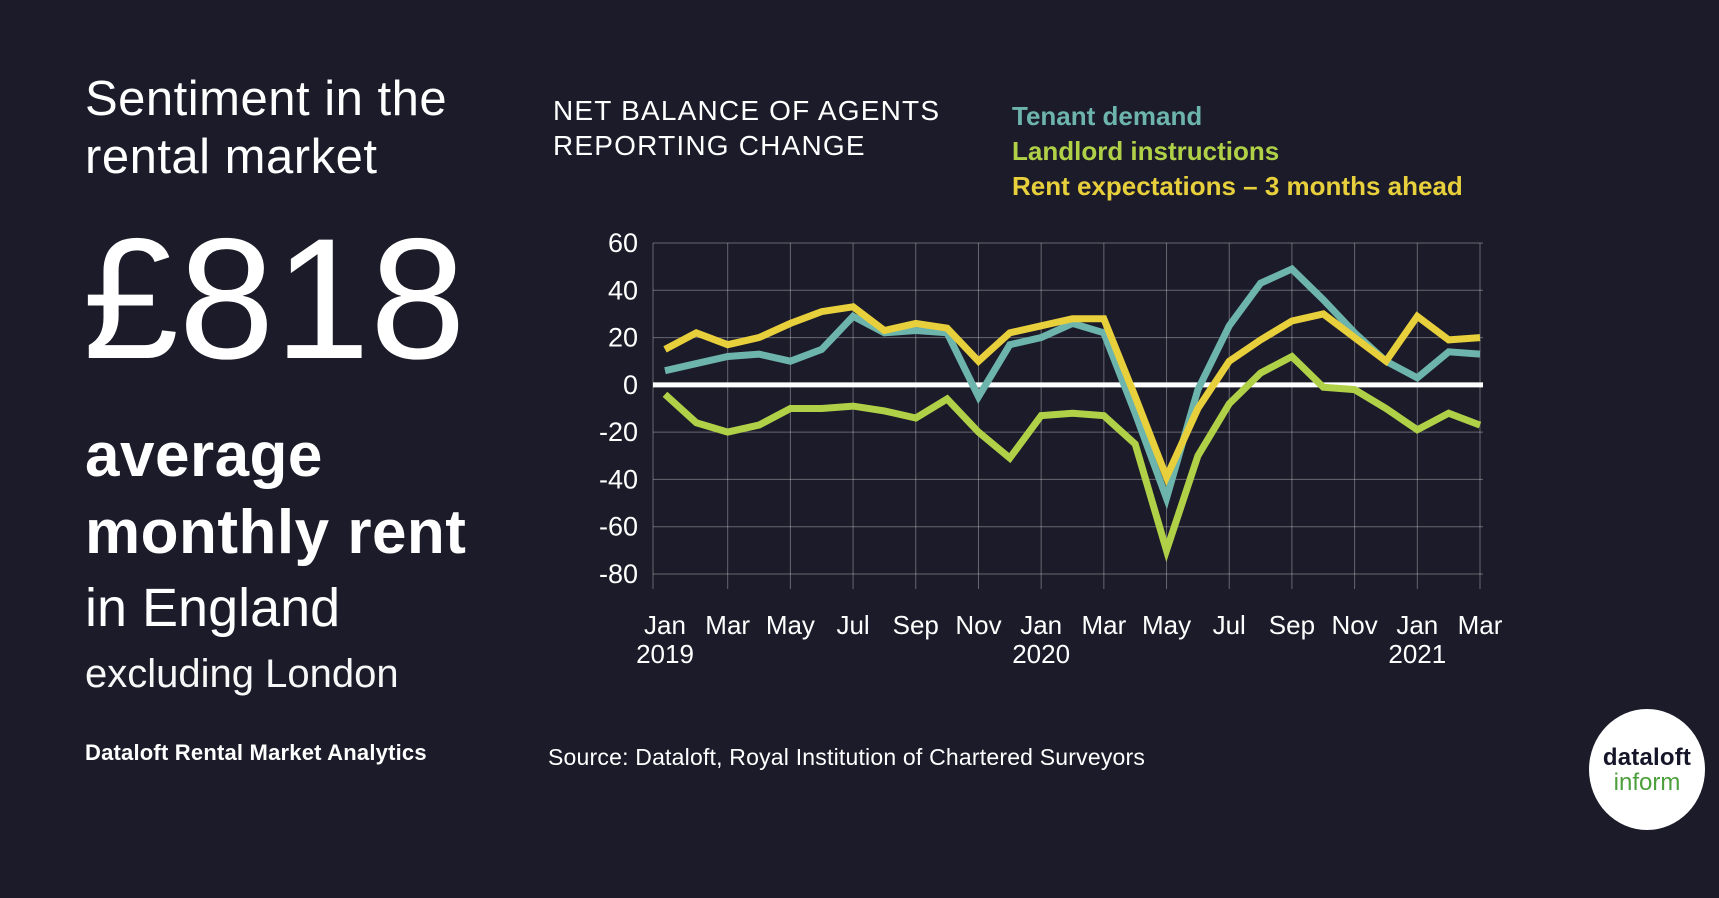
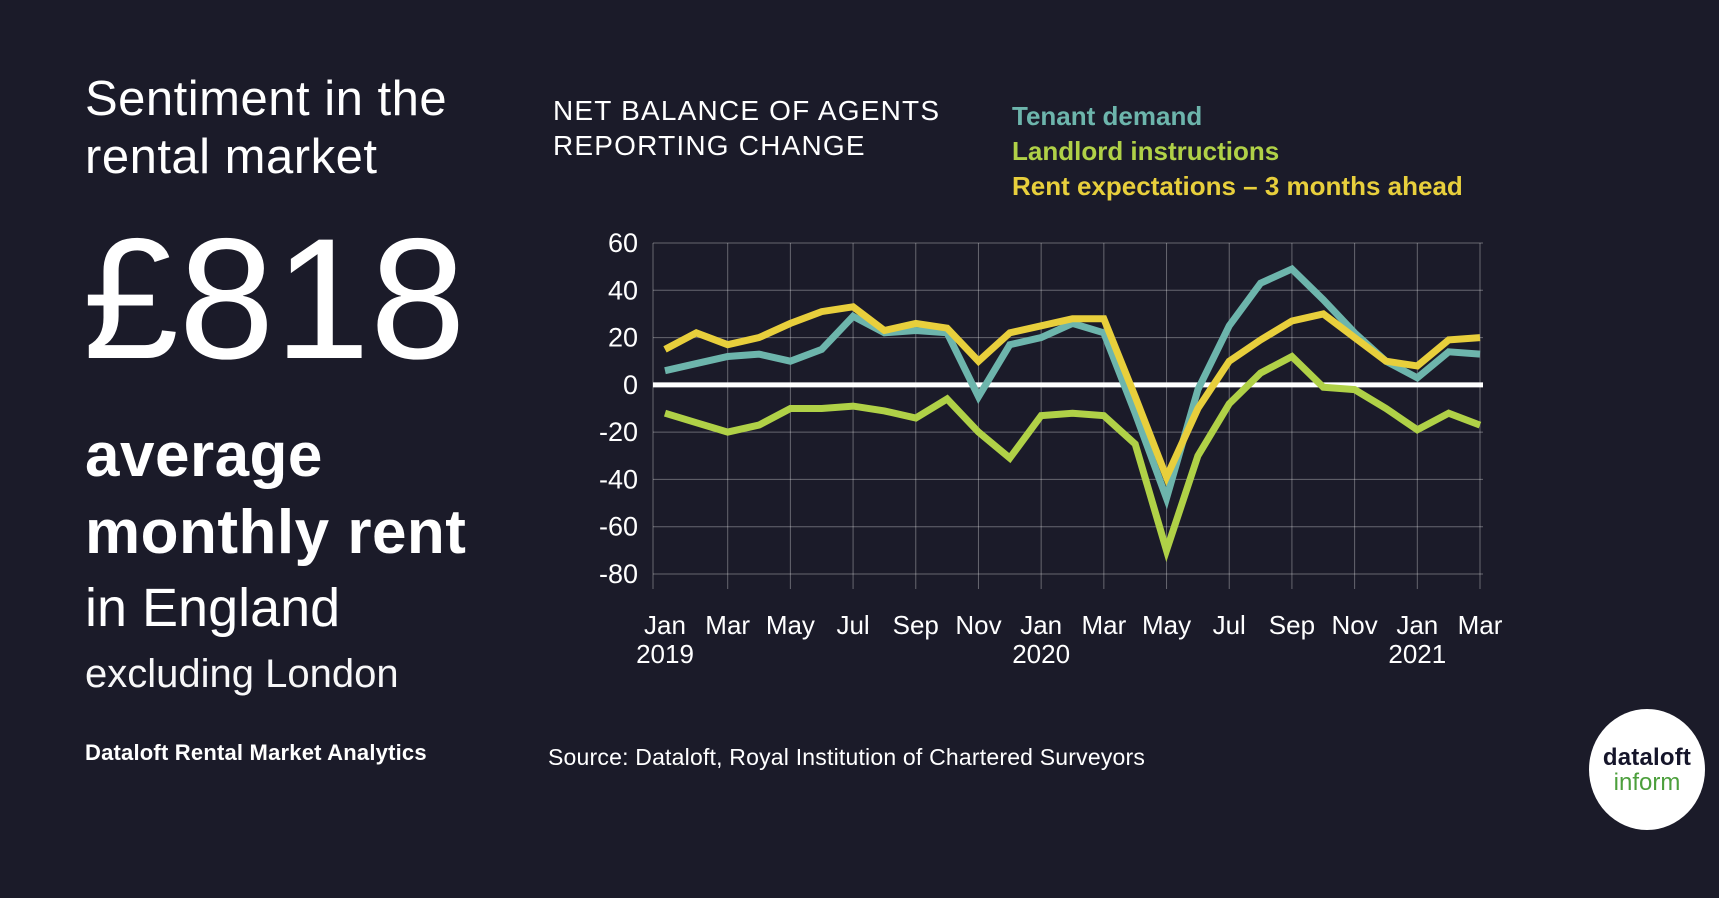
Landlord instructions/Jan 2019: -4 -> -12
Rent expectations – 3 months ahead/Jan 2021: 29 -> 8
